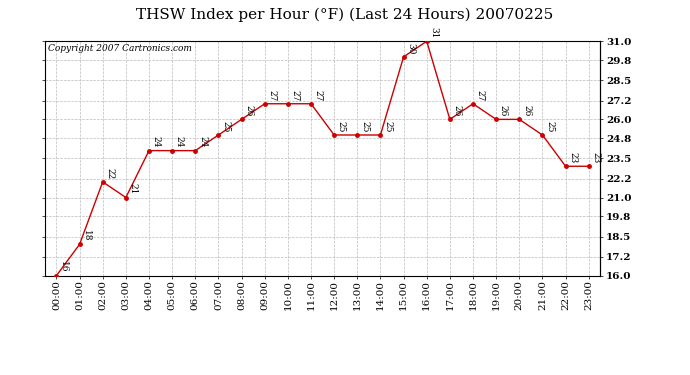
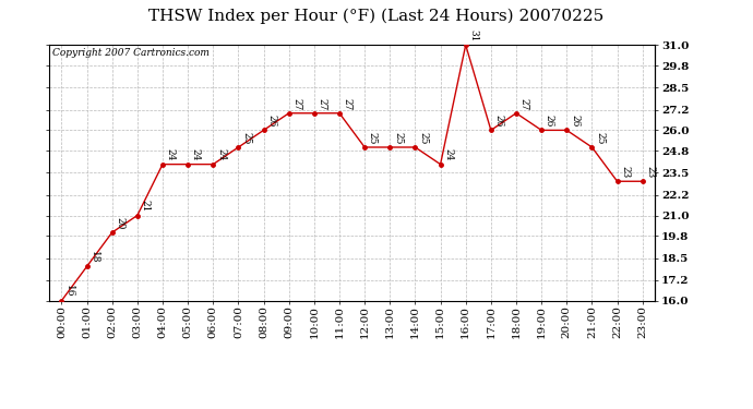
02:00: 22 -> 20
15:00: 30 -> 24
